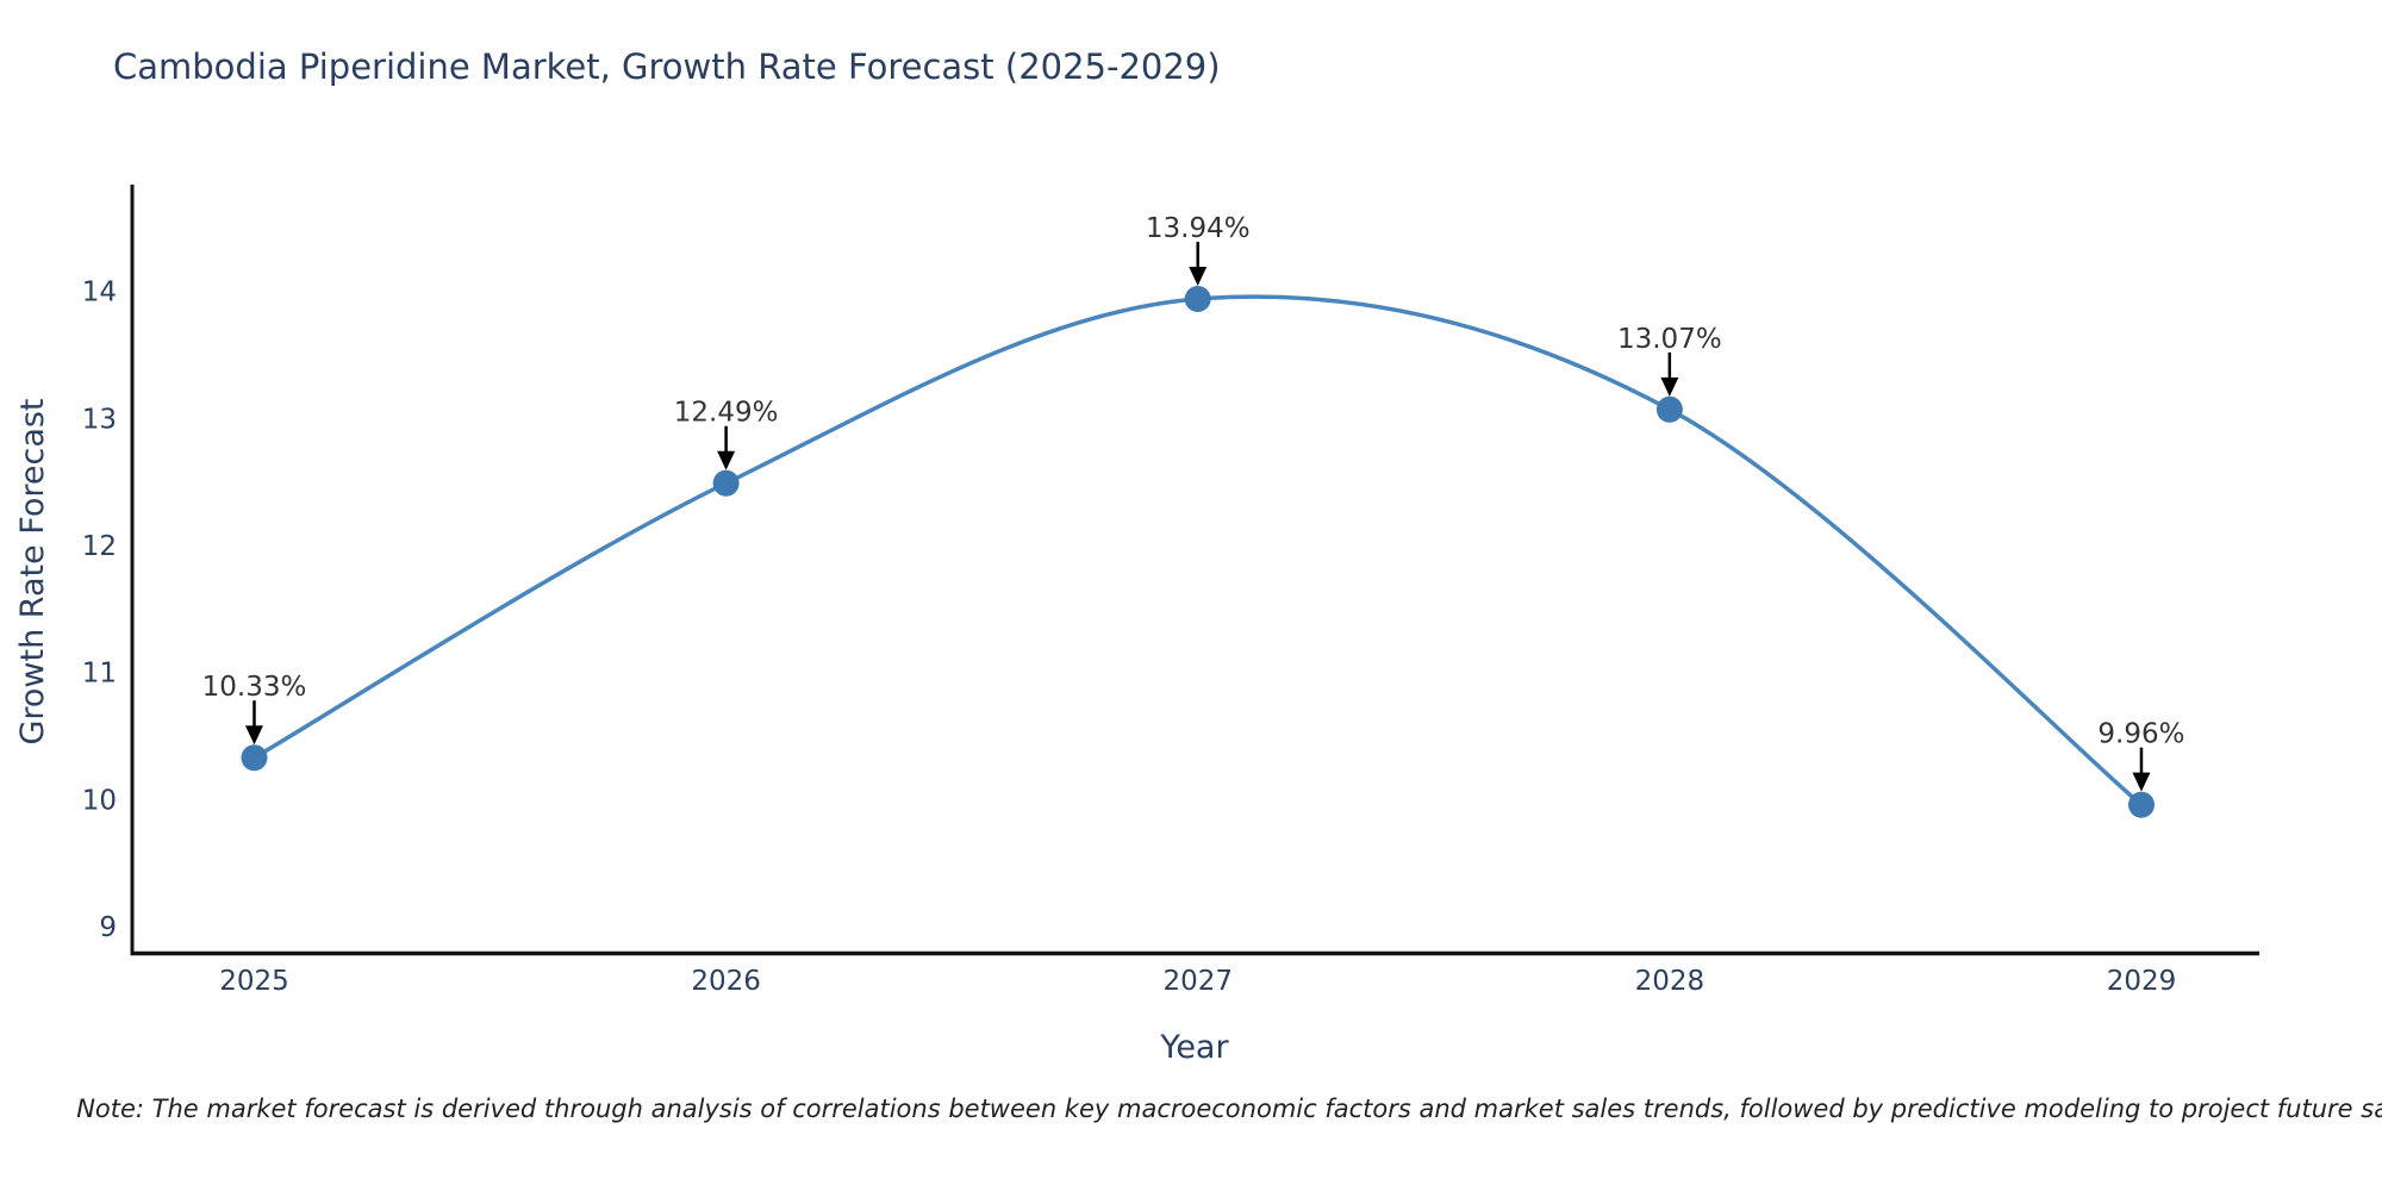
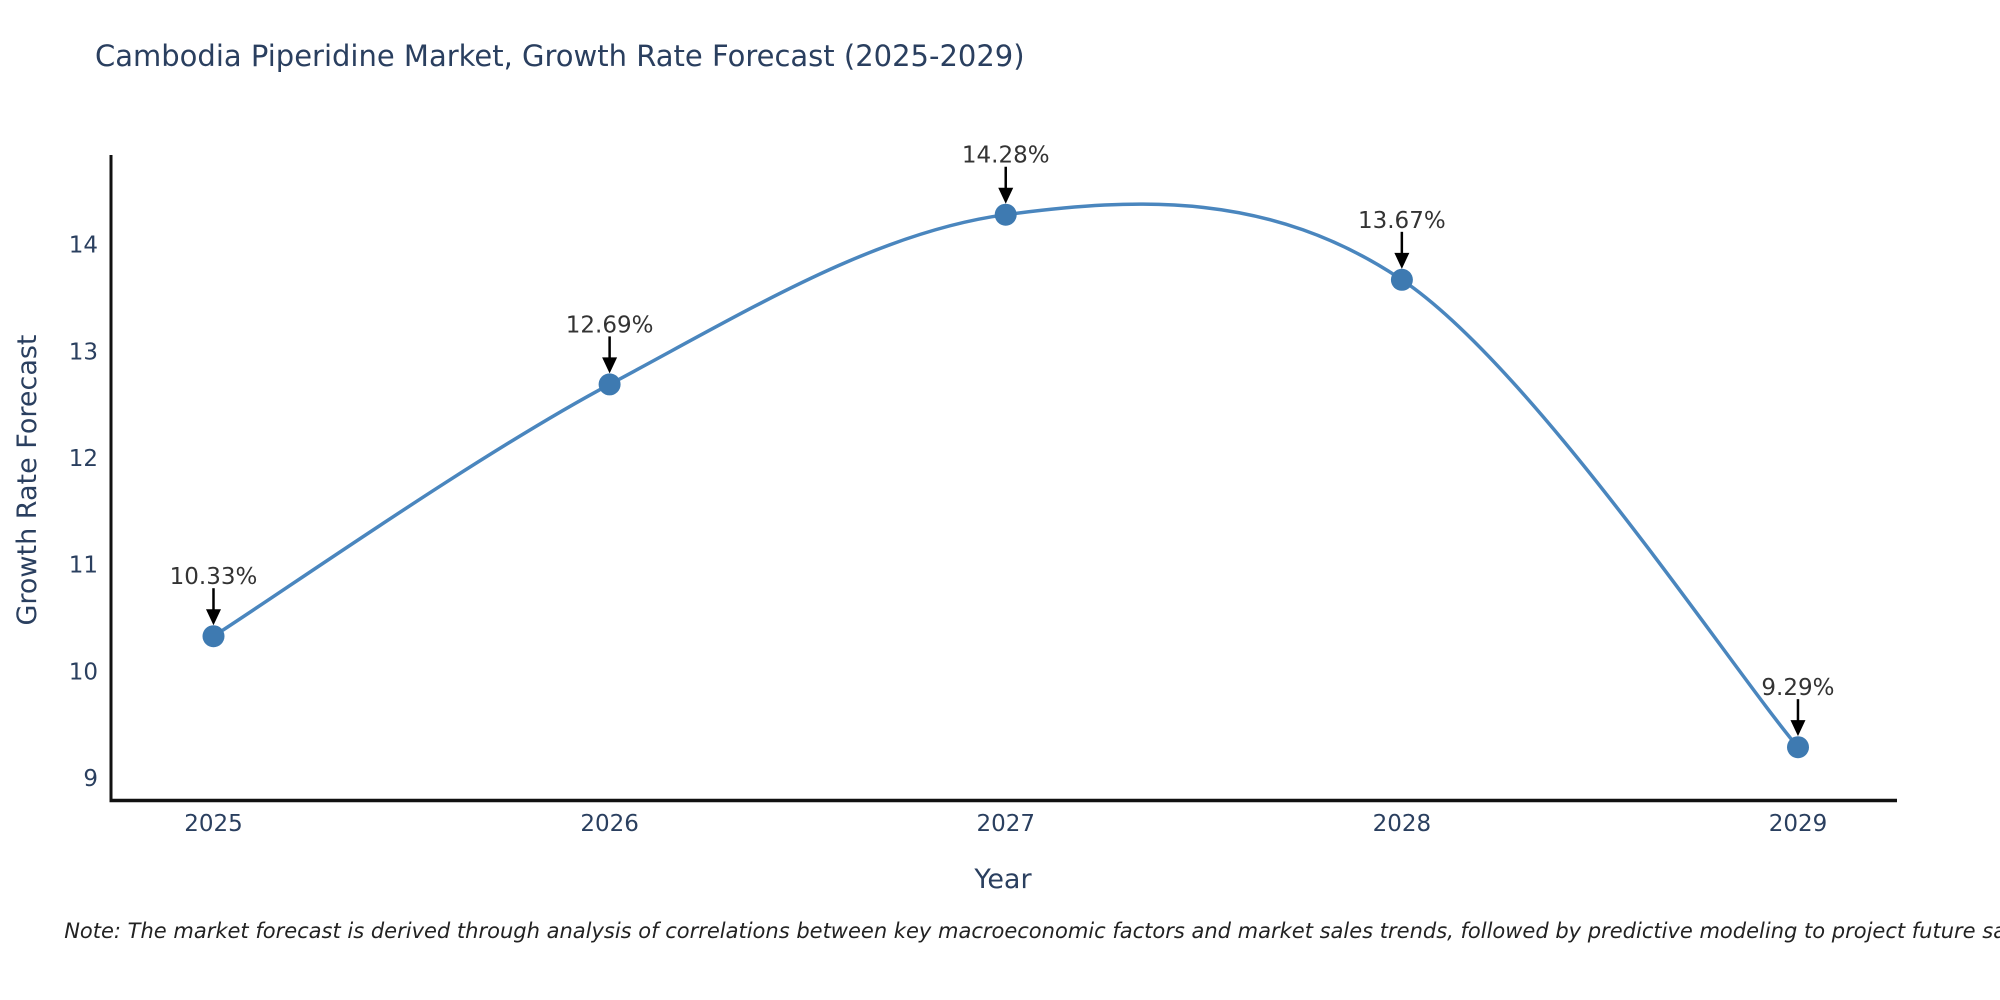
2026: 12.49% -> 12.69%
2027: 13.94% -> 14.28%
2028: 13.07% -> 13.67%
2029: 9.96% -> 9.29%
